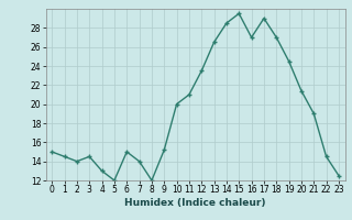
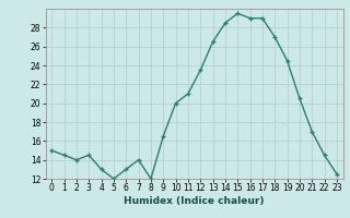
6: 15.0 -> 13.0
9: 15.2 -> 16.5
16: 27.0 -> 29.0
20: 21.4 -> 20.5
21: 19.0 -> 17.0
